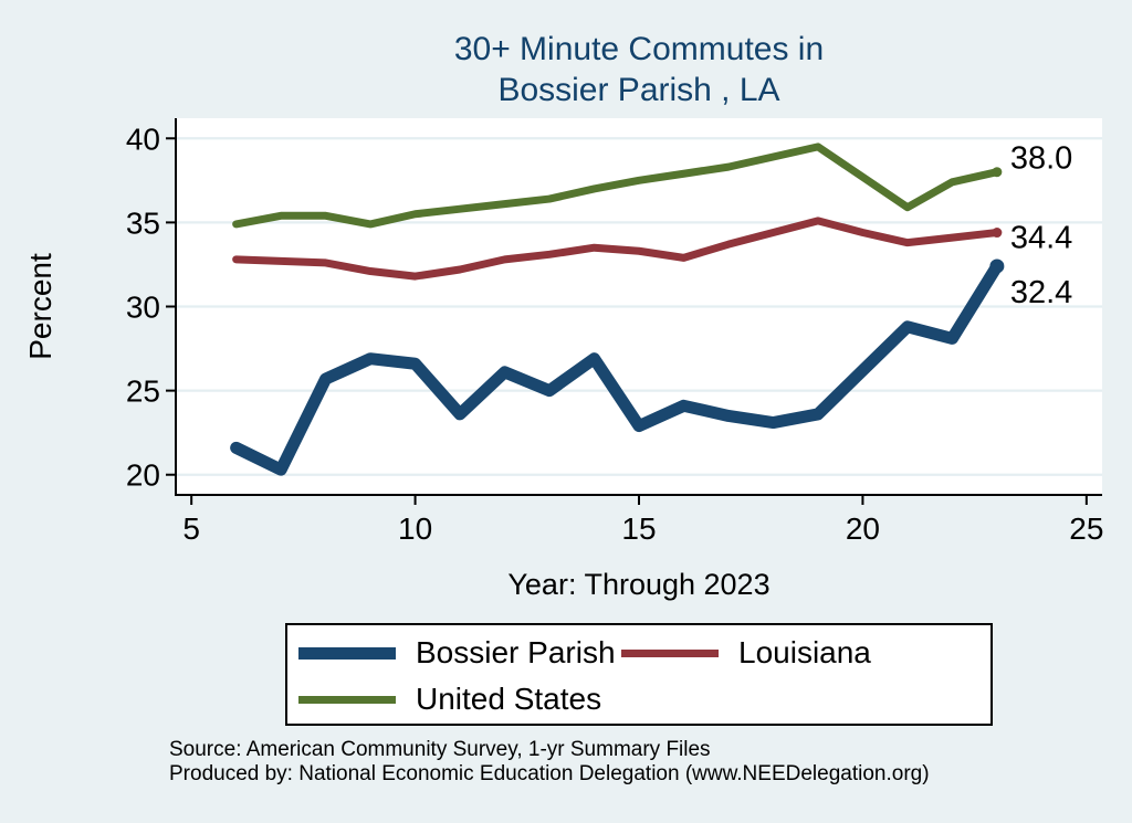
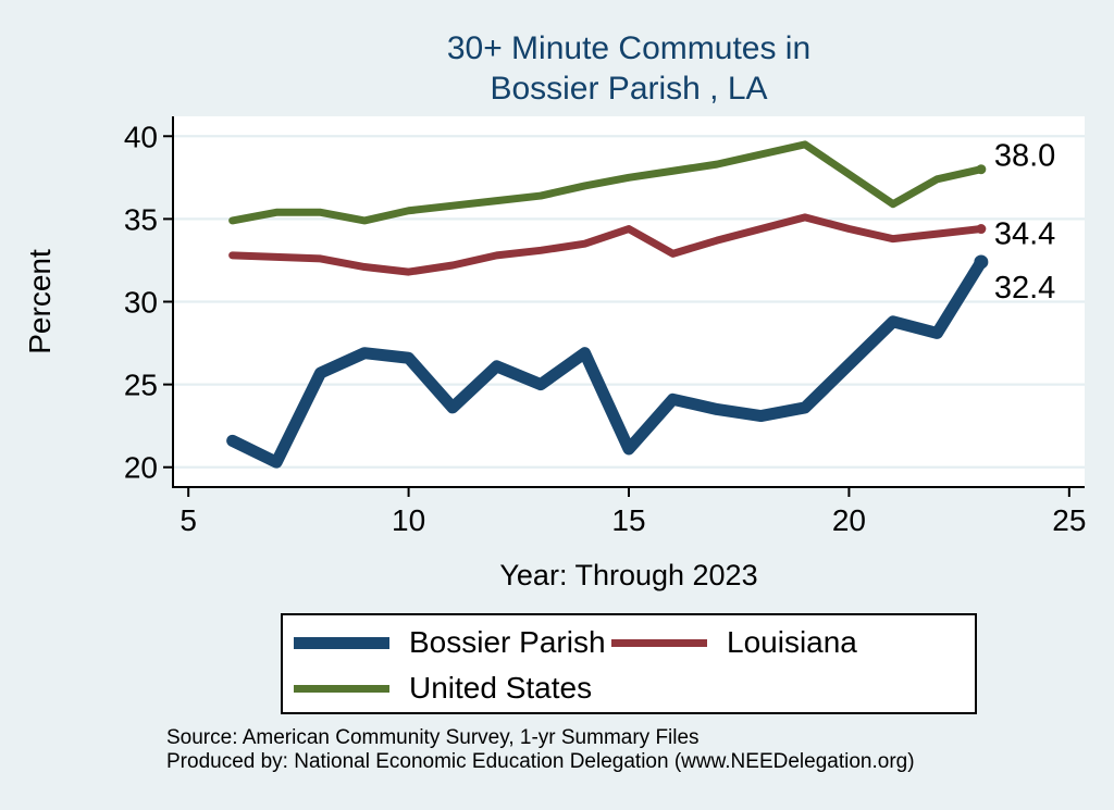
Bossier Parish/15: 22.9 -> 21.1
Louisiana/15: 33.3 -> 34.4
